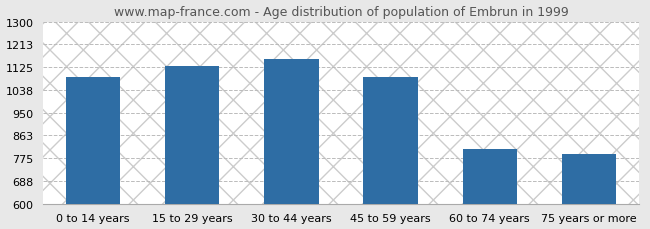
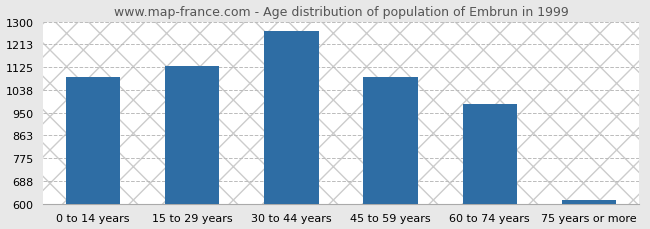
30 to 44 years: 1155 -> 1262
60 to 74 years: 810 -> 983
75 years or more: 790 -> 615
